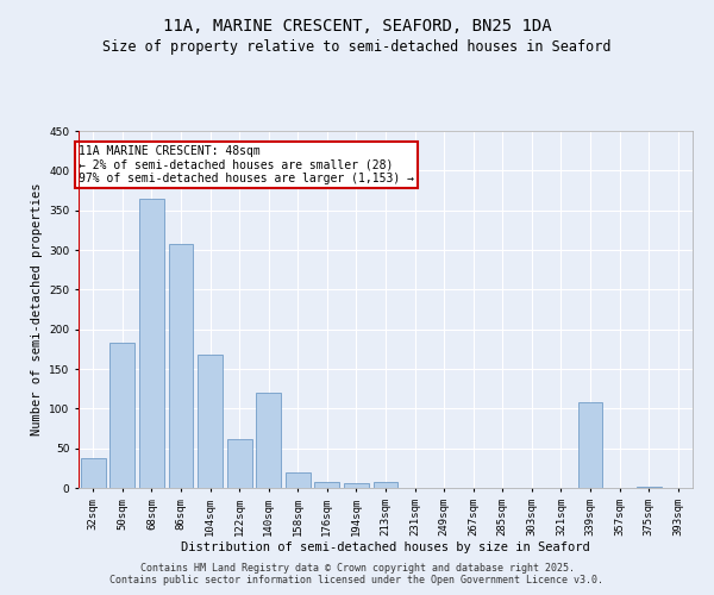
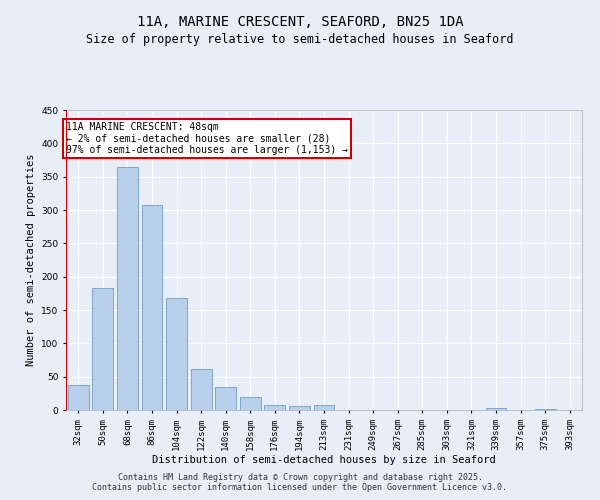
140sqm: 120 -> 34
339sqm: 108 -> 3
